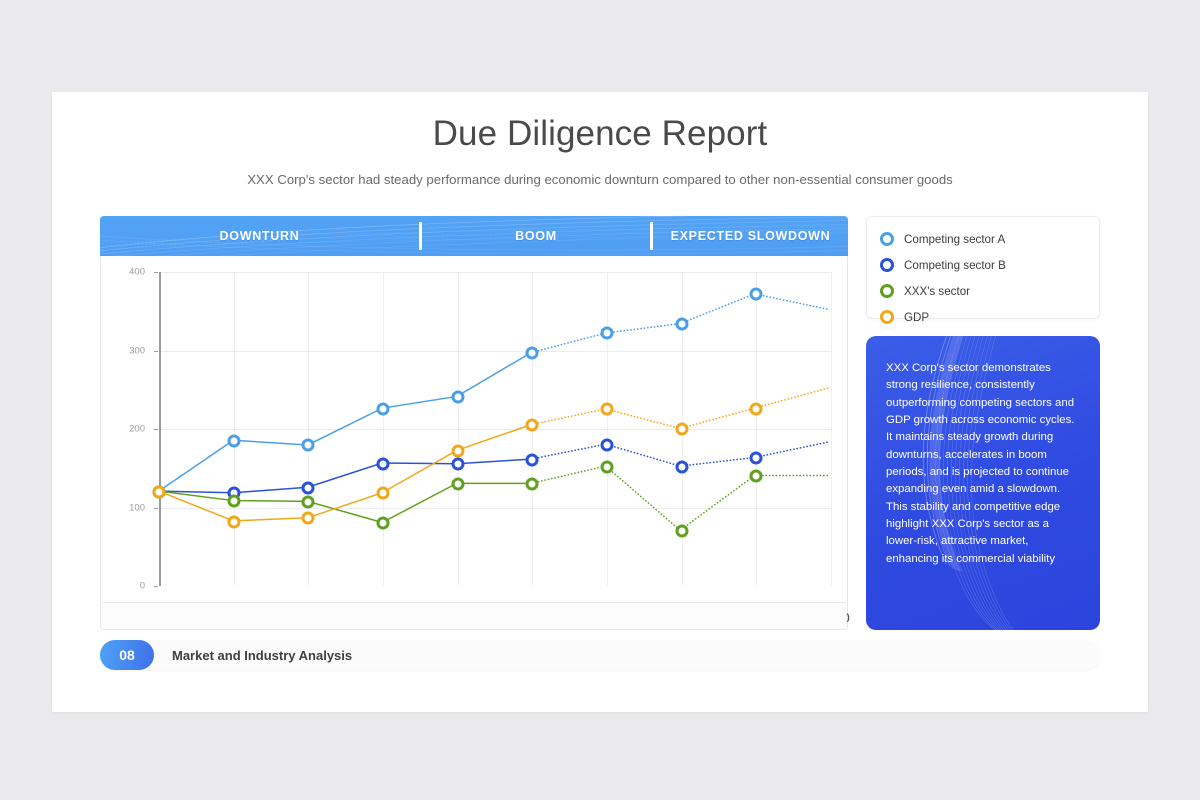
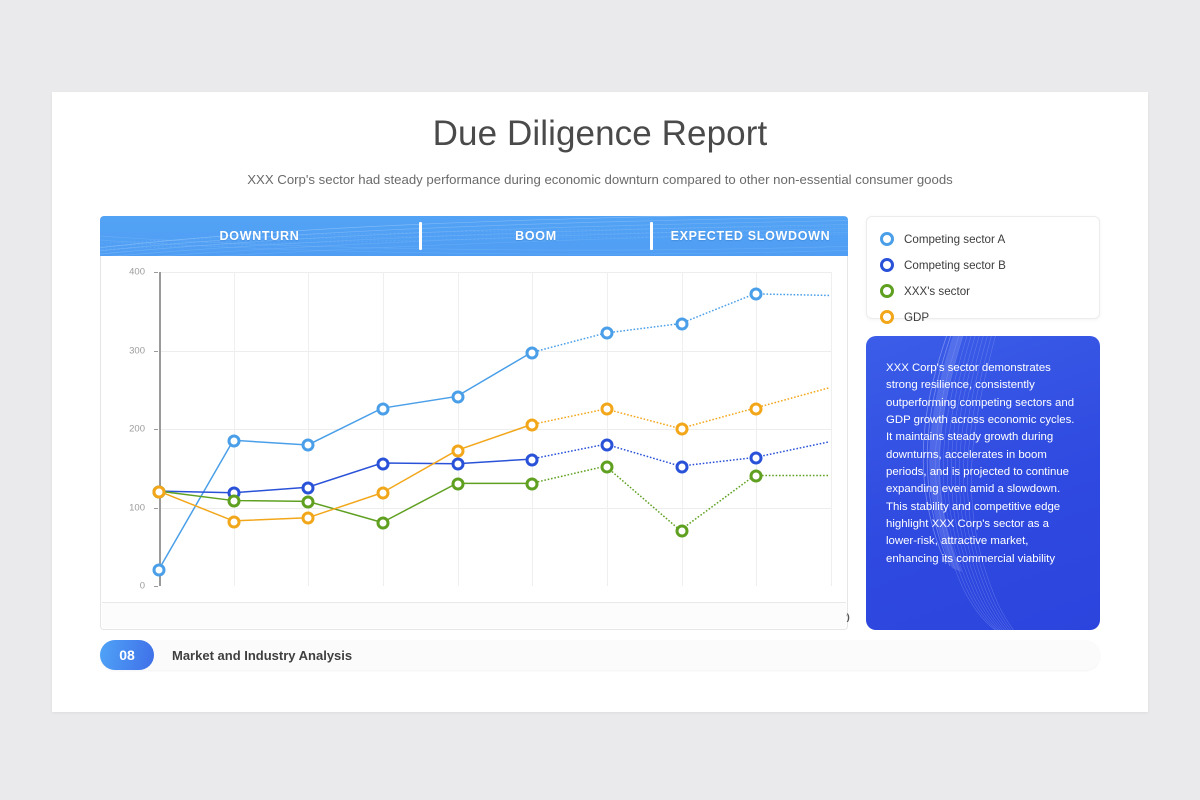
Competing sector A/FY1: 120 -> 20
Competing sector A/FY10 (P): 350 -> 370
